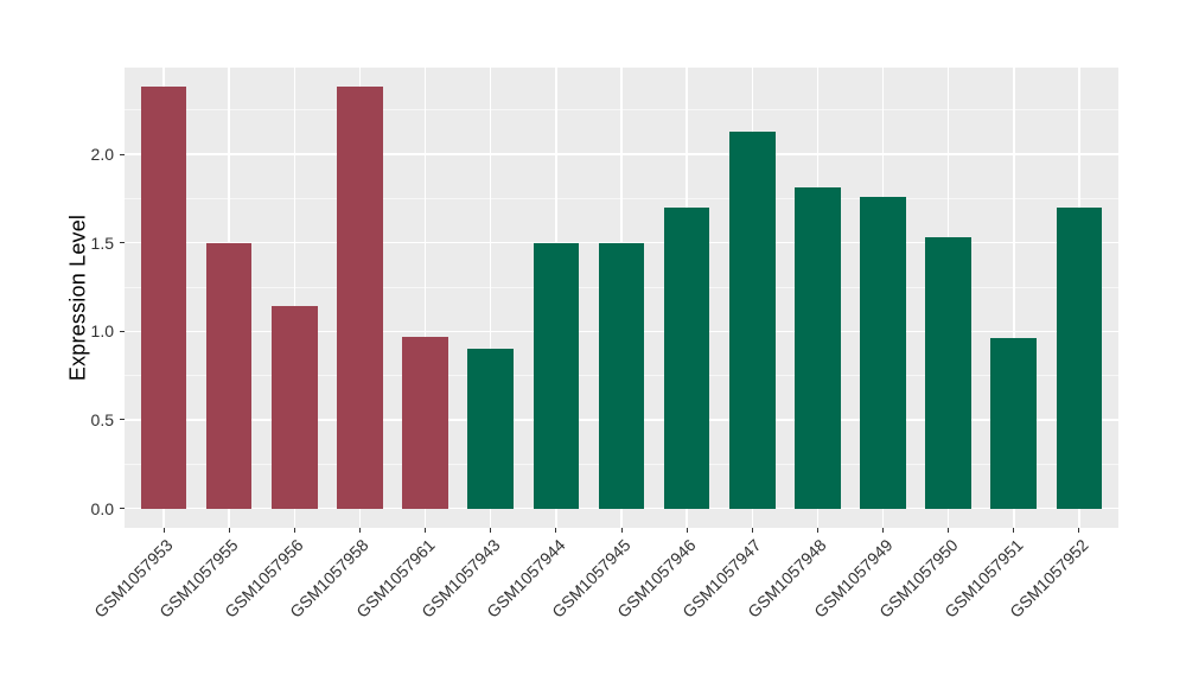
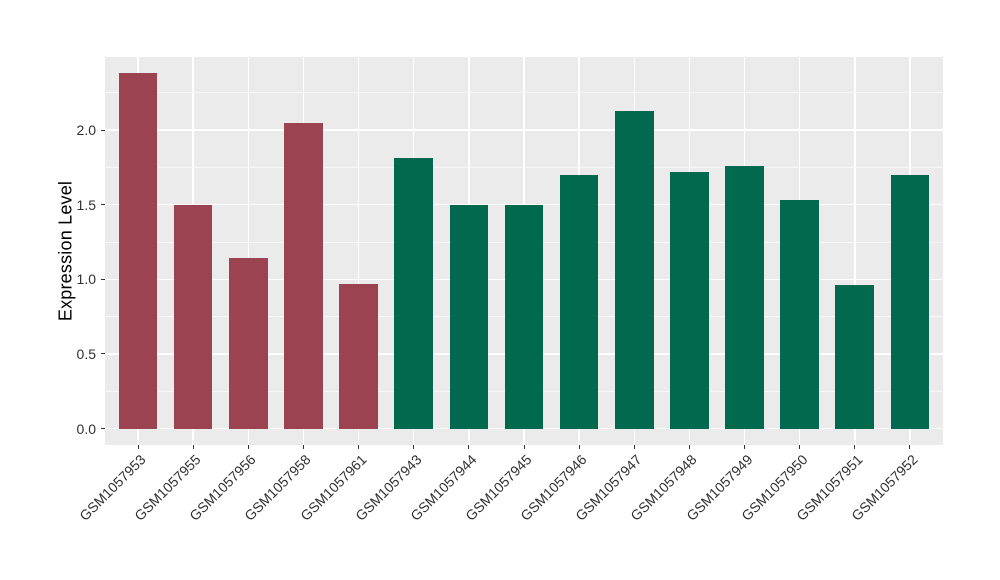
GSM1057958: 2.38 -> 2.05
GSM1057943: 0.90 -> 1.81
GSM1057948: 1.81 -> 1.72
